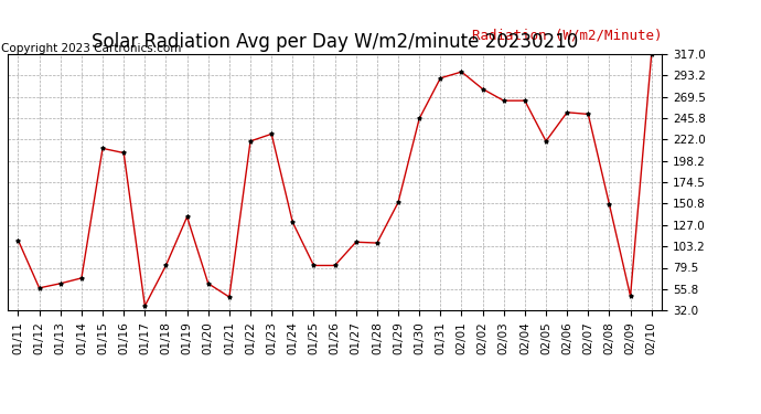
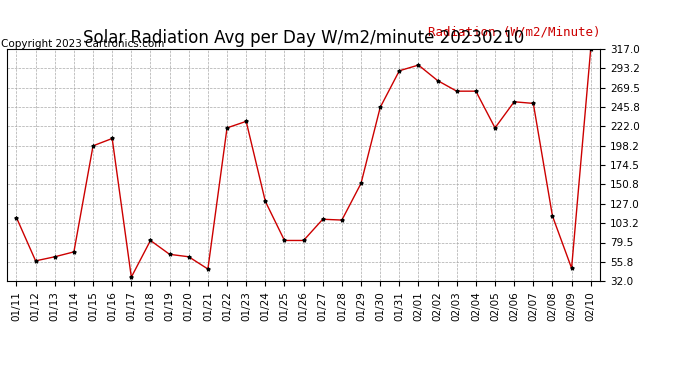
01/15: 212 -> 198
01/19: 136 -> 65
02/08: 150 -> 112
